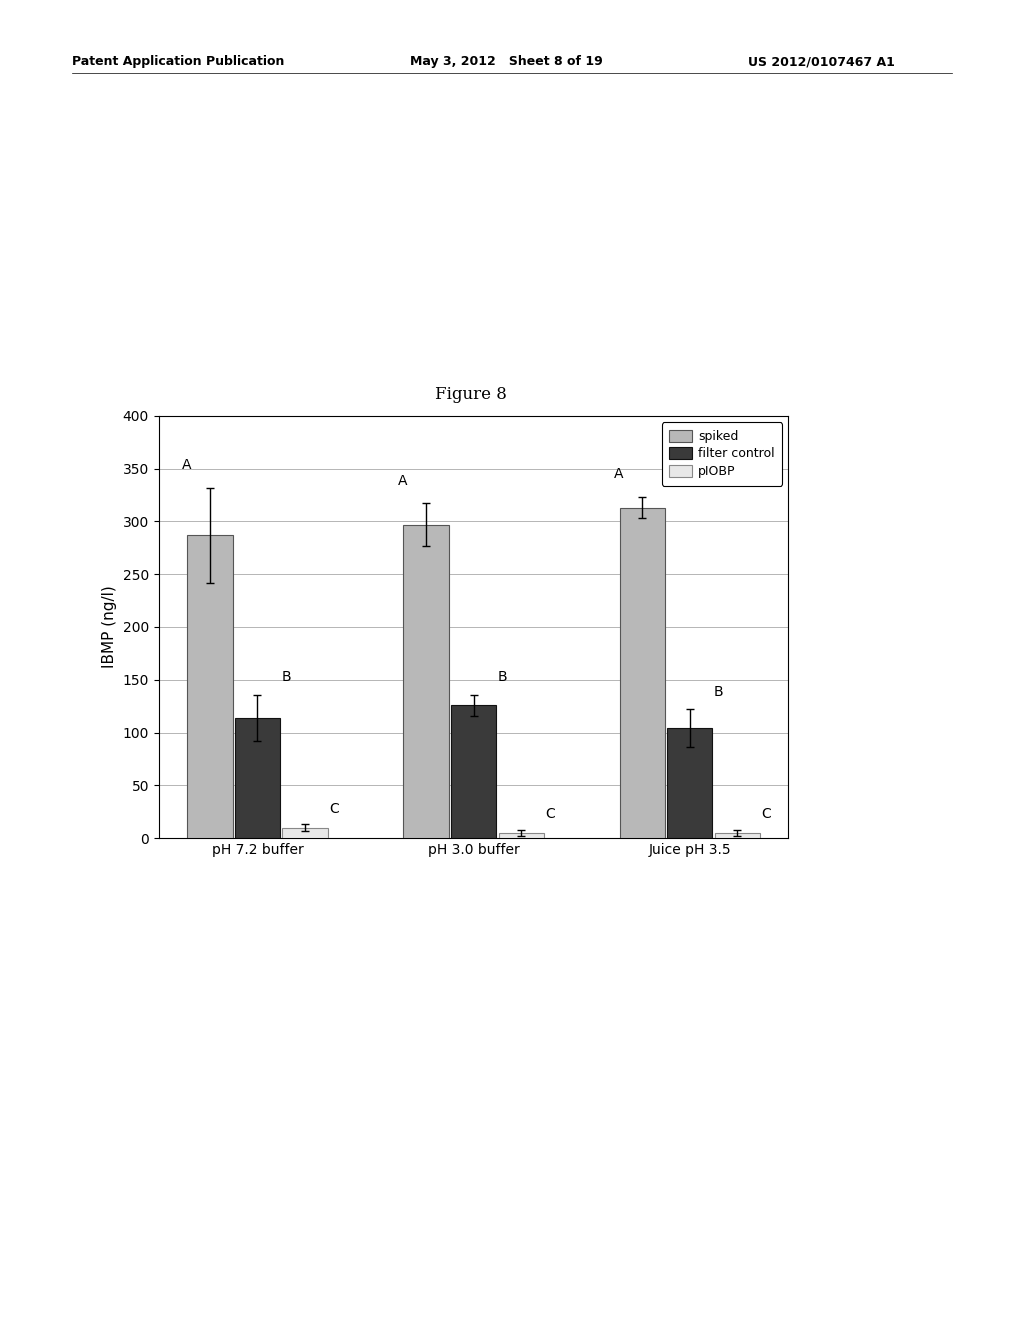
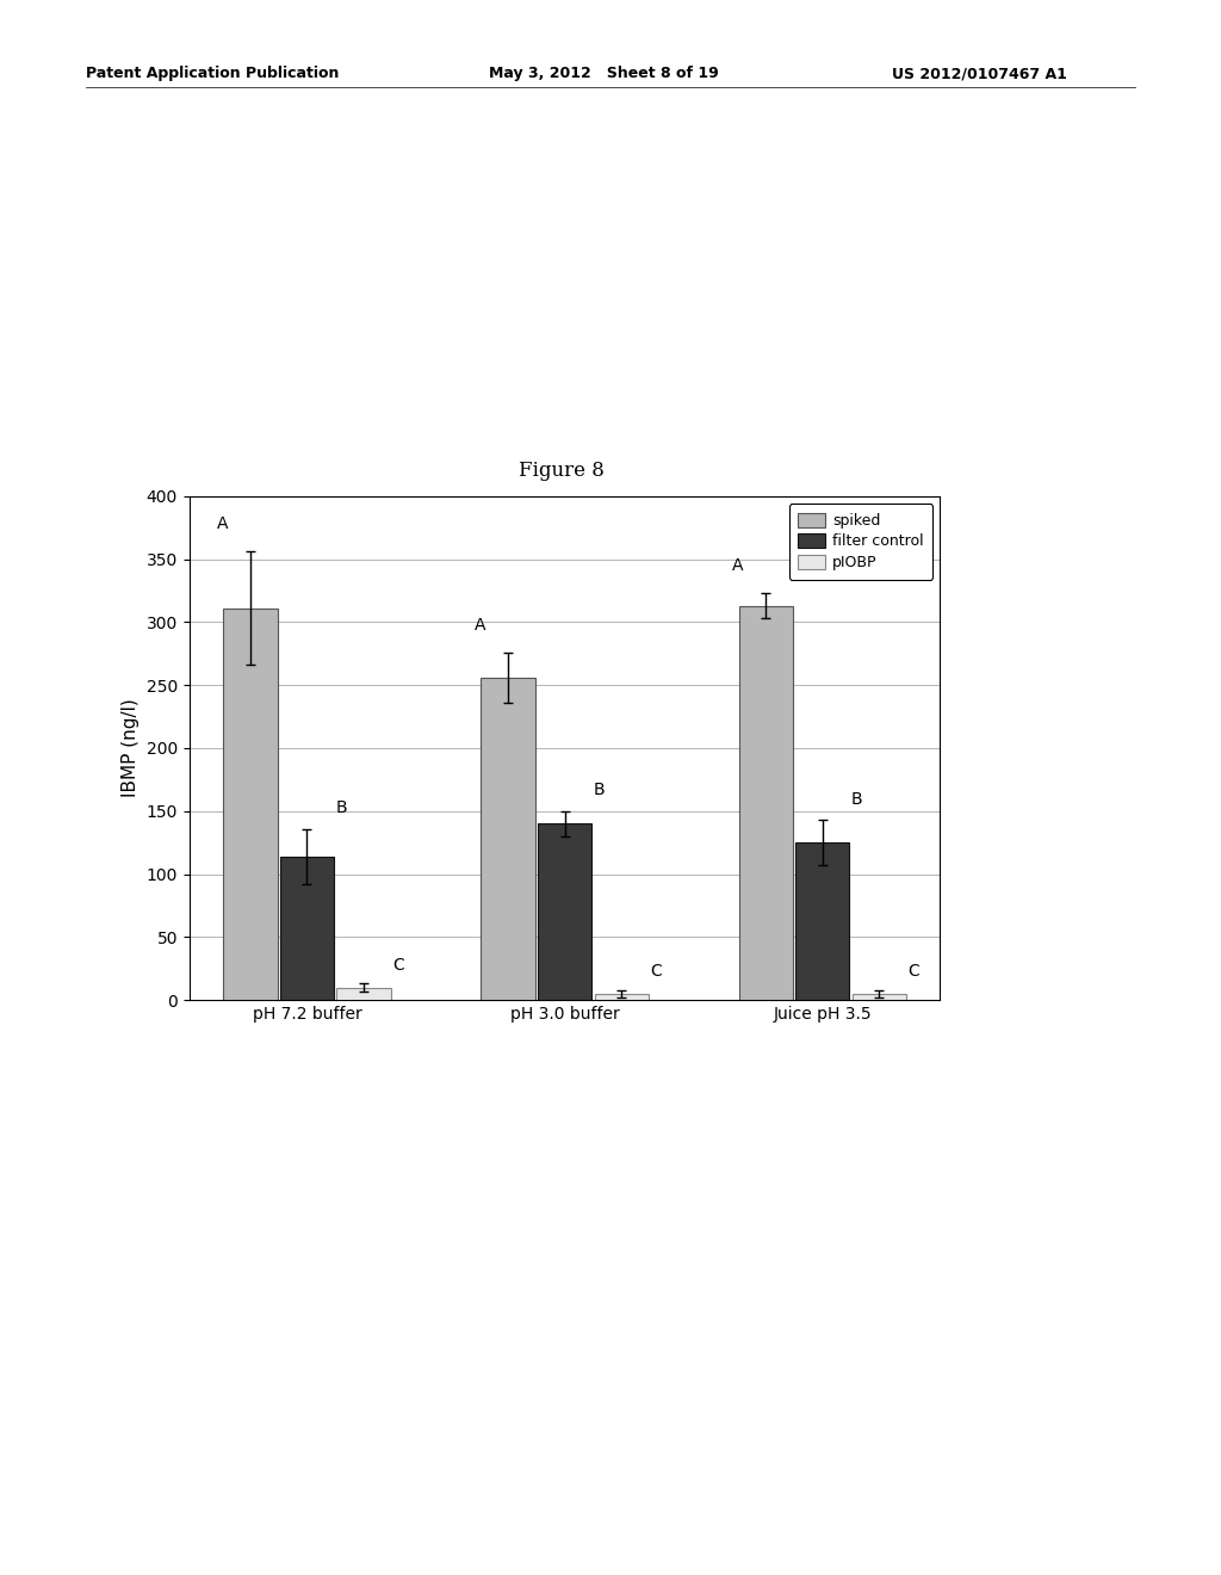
spiked/pH 7.2 buffer: 287 -> 311
spiked/pH 3.0 buffer: 297 -> 256
filter control/pH 3.0 buffer: 126 -> 140
filter control/Juice pH 3.5: 104 -> 125
